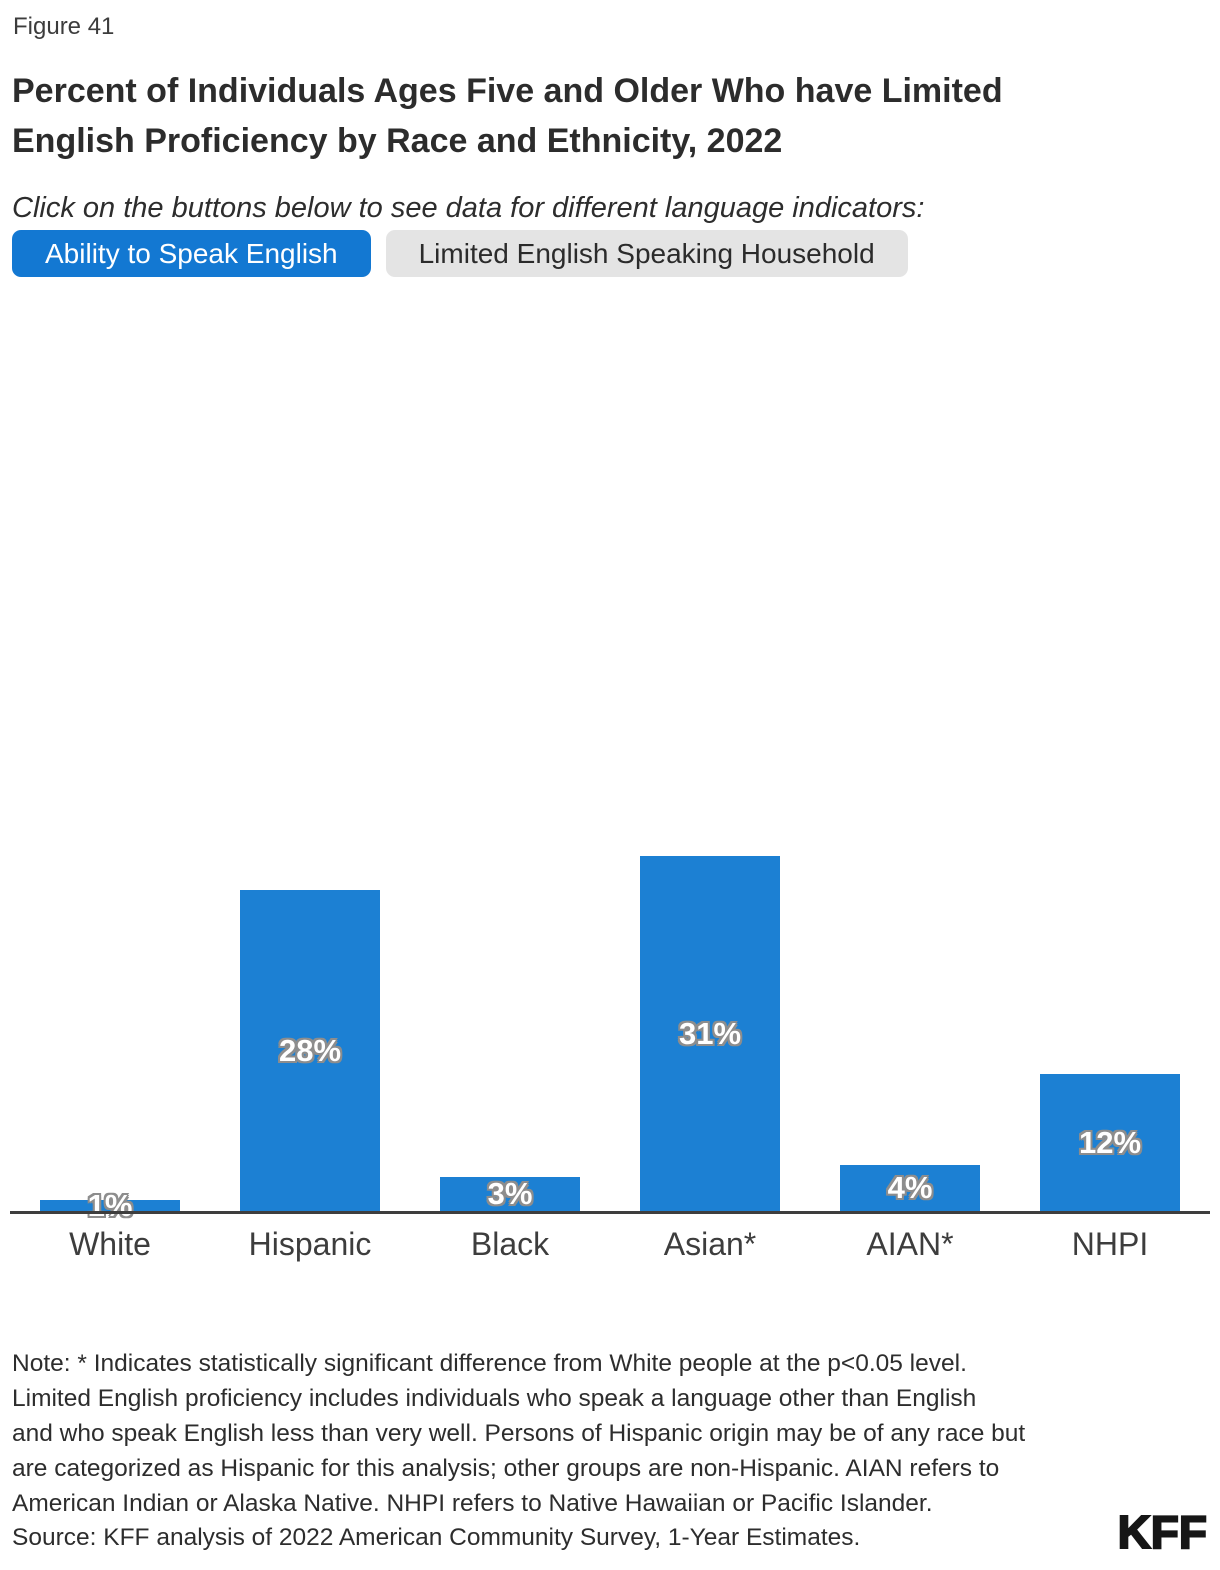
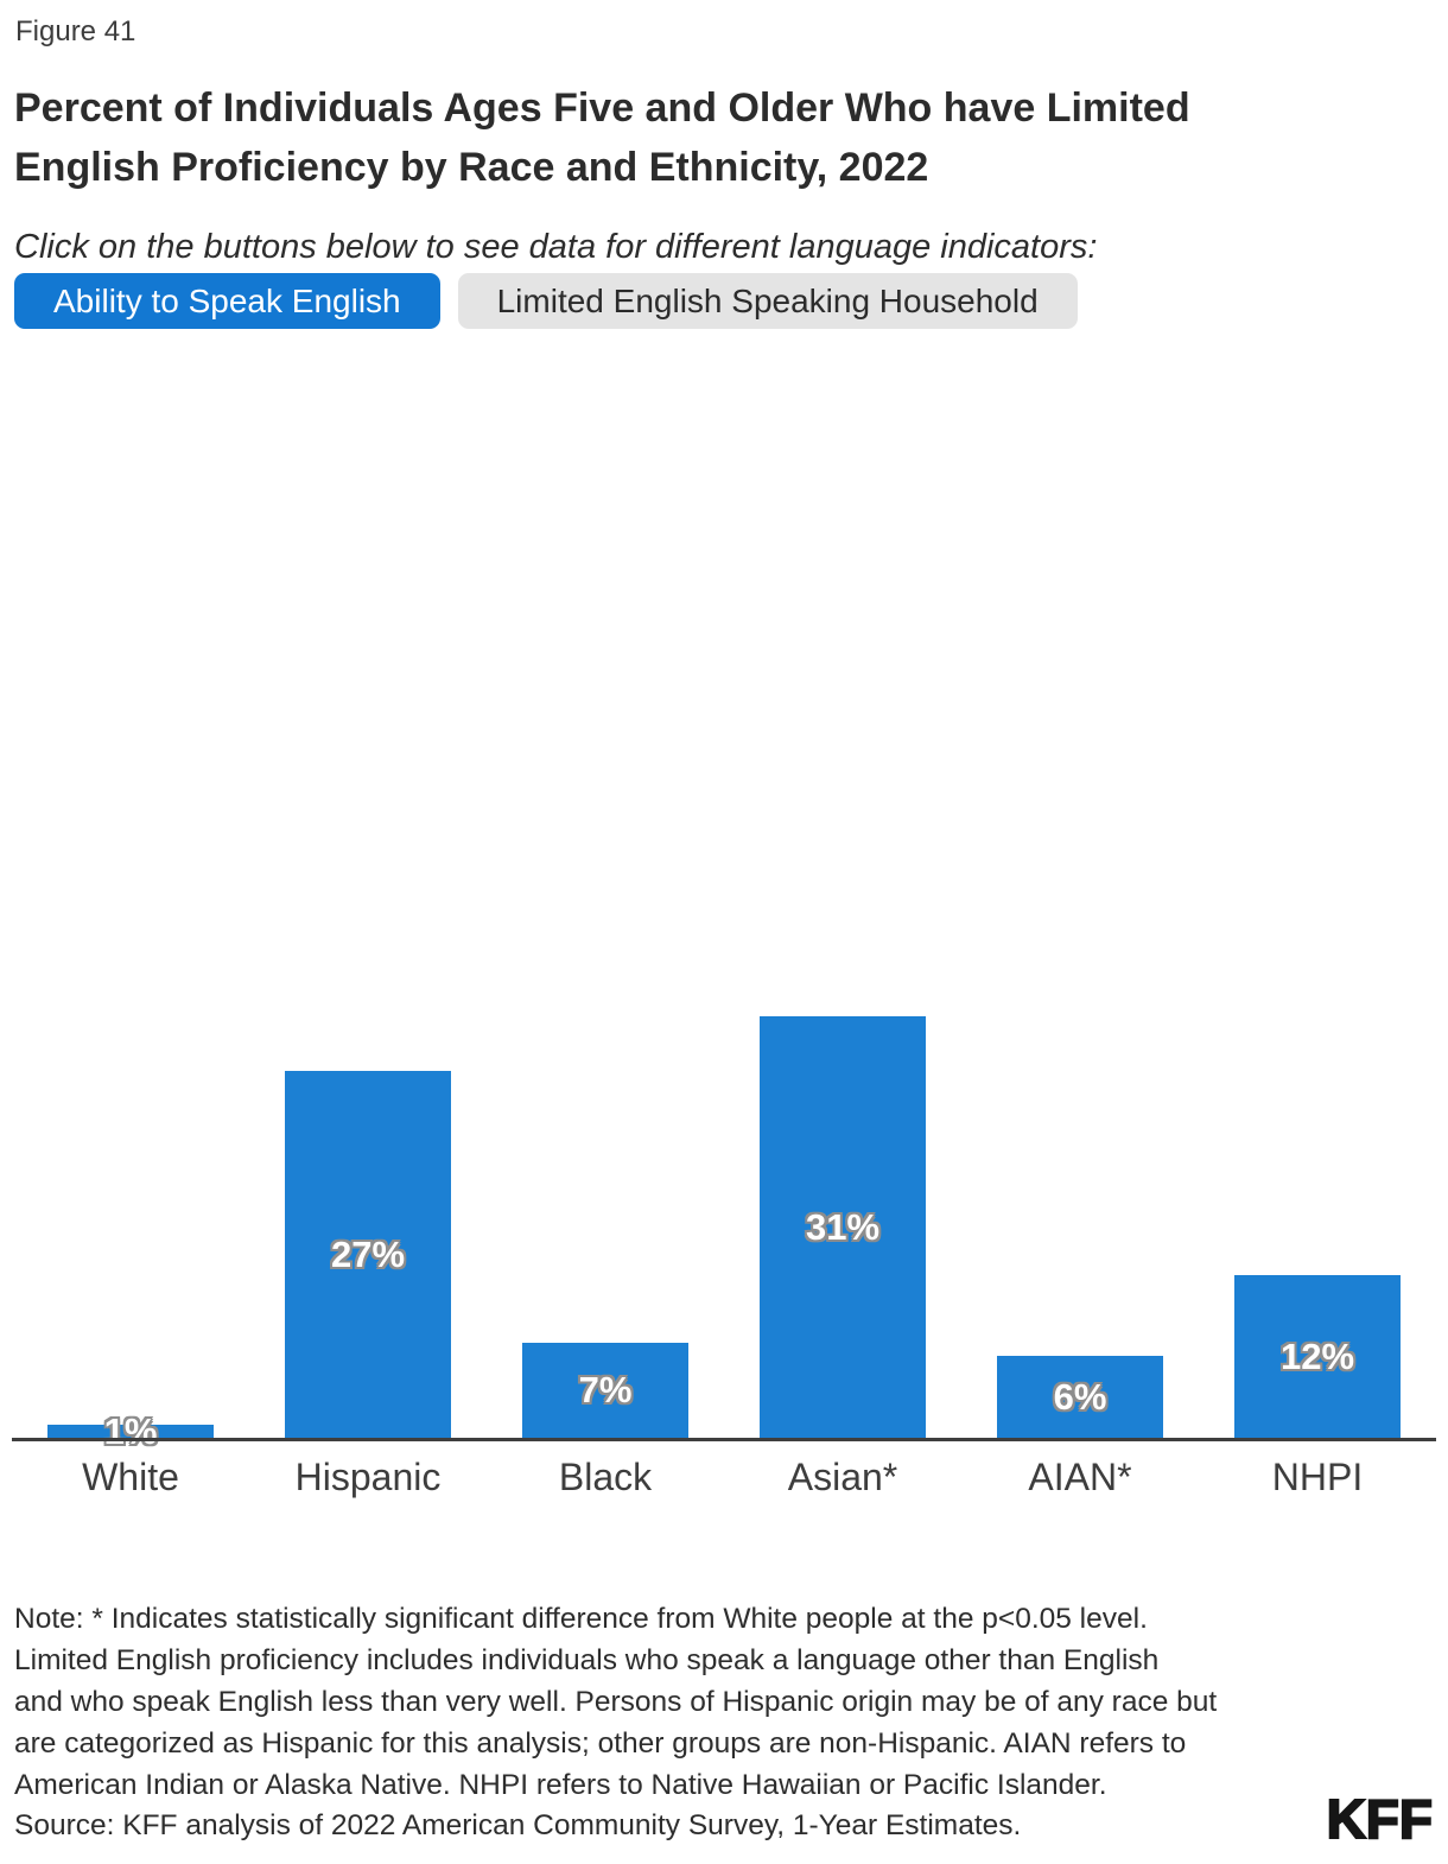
Hispanic: 28% -> 27%
Black: 3% -> 7%
AIAN*: 4% -> 6%
